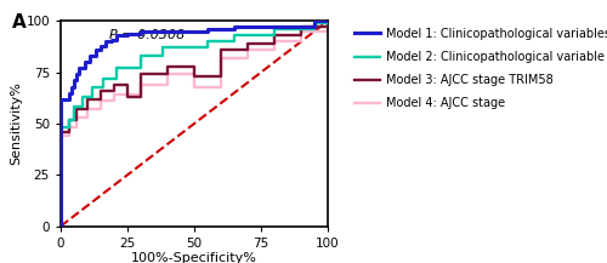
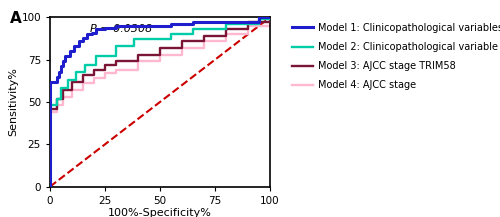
Model 3: AJCC stage TRIM58/25: 63 -> 72
Model 4: AJCC stage/25: 64 -> 67
Model 3: AJCC stage TRIM58/50: 73 -> 82
Model 4: AJCC stage/50: 68 -> 78
